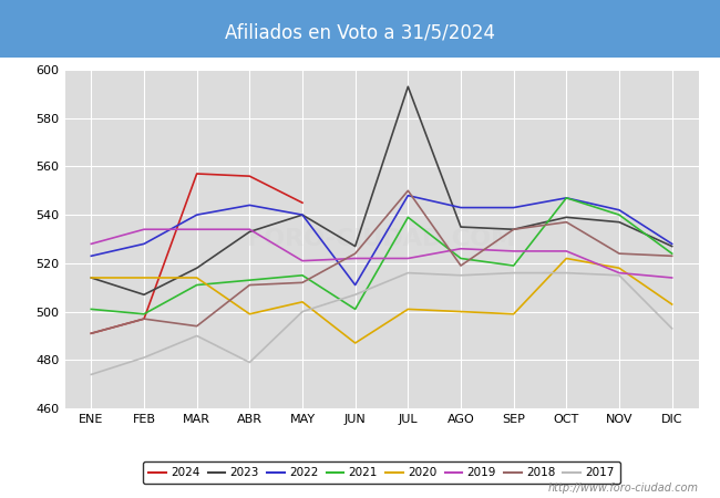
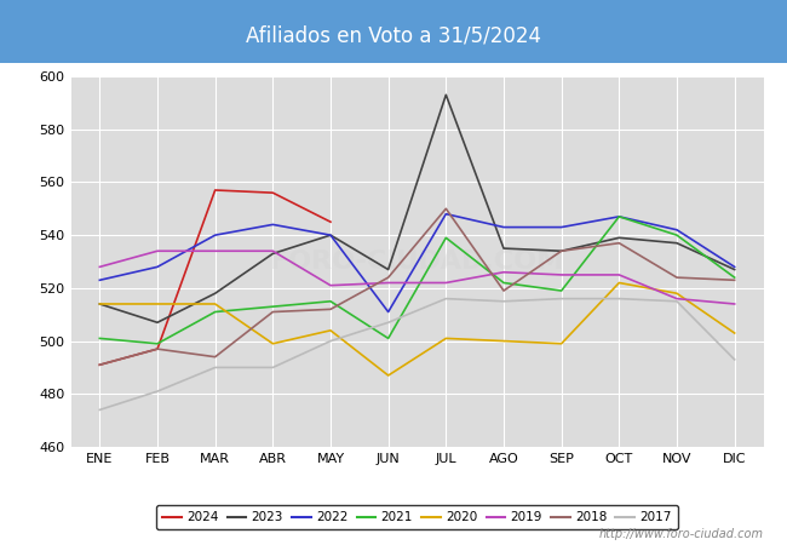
2017/ABR: 479 -> 490
